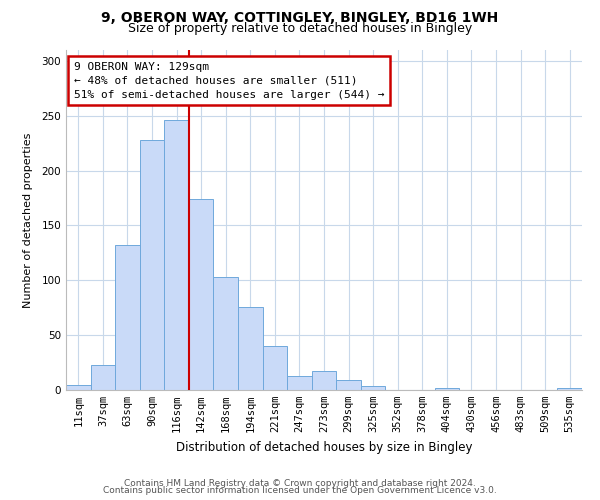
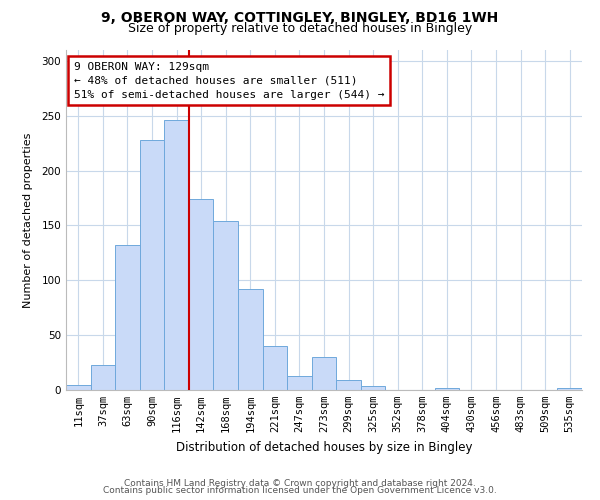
168sqm: 103 -> 154
194sqm: 76 -> 92
273sqm: 17 -> 30
